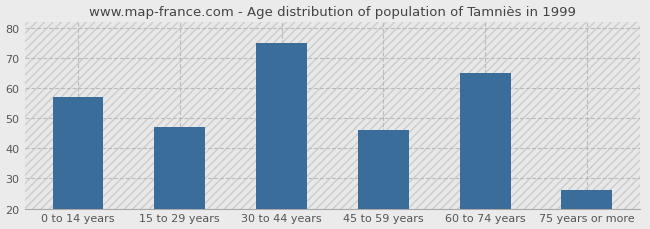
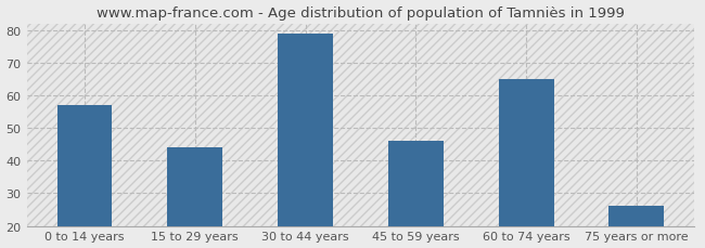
15 to 29 years: 47 -> 44
30 to 44 years: 75 -> 79
